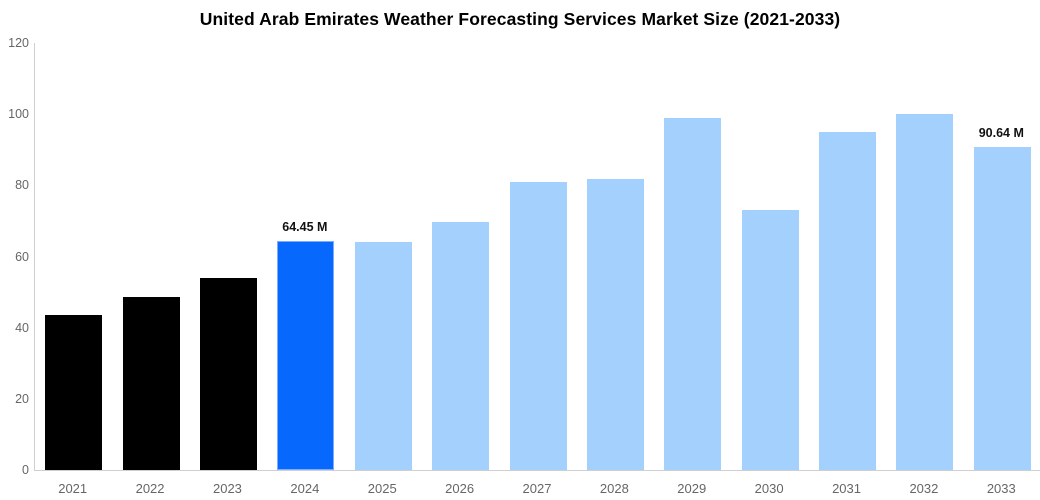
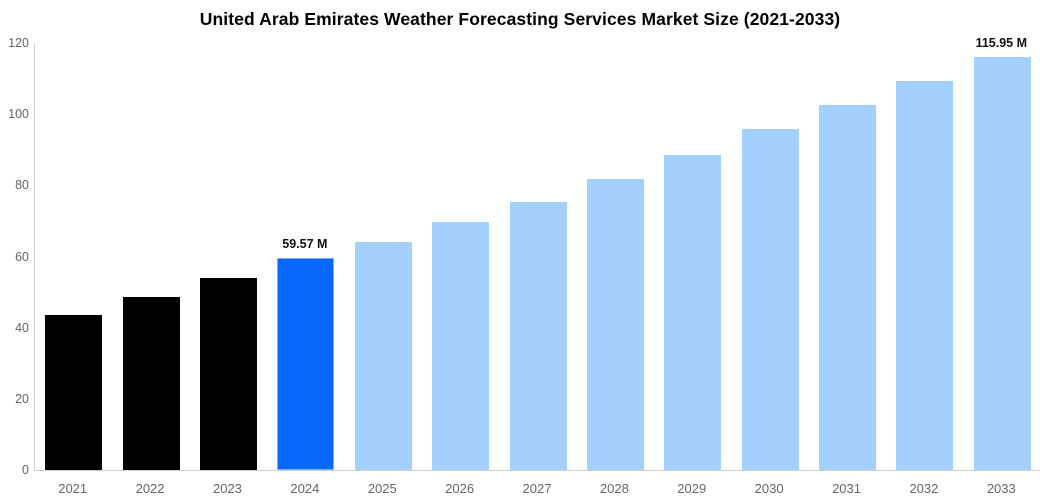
2024: 64.45 -> 59.57
2027: 81 -> 75
2029: 99 -> 88
2030: 73 -> 96
2031: 95 -> 103
2032: 100 -> 109
2033: 90.64 -> 115.95
